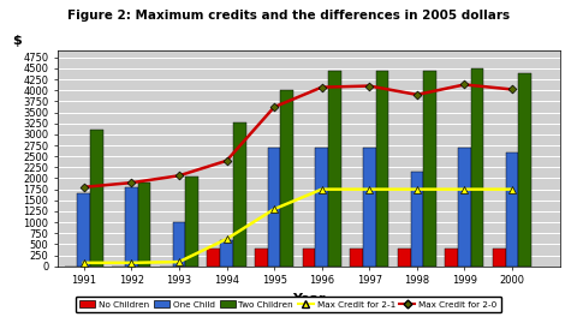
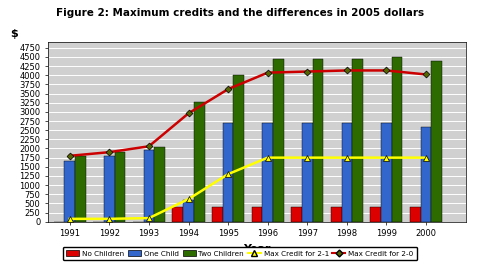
Two Children/1991: 3100 -> 1800
One Child/1993: 1000 -> 1950
Max Credit for 2-0/1994: 2400 -> 2960
One Child/1998: 2150 -> 2700
Max Credit for 2-0/1998: 3900 -> 4130
